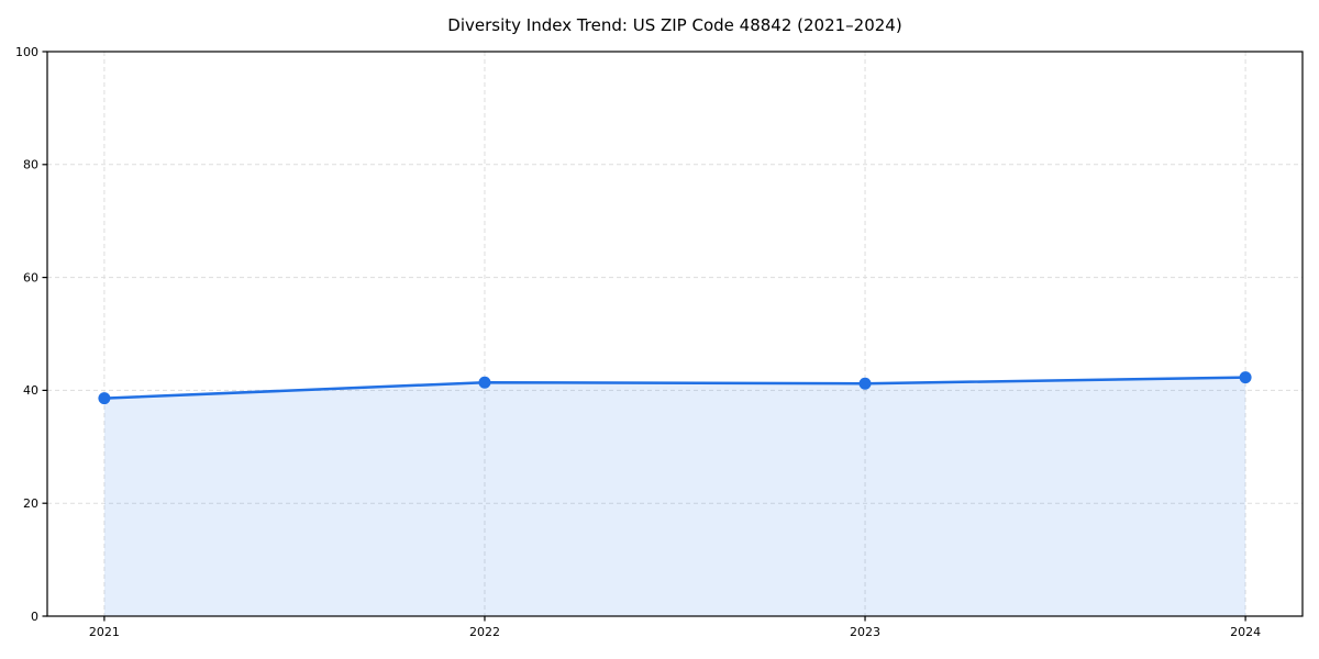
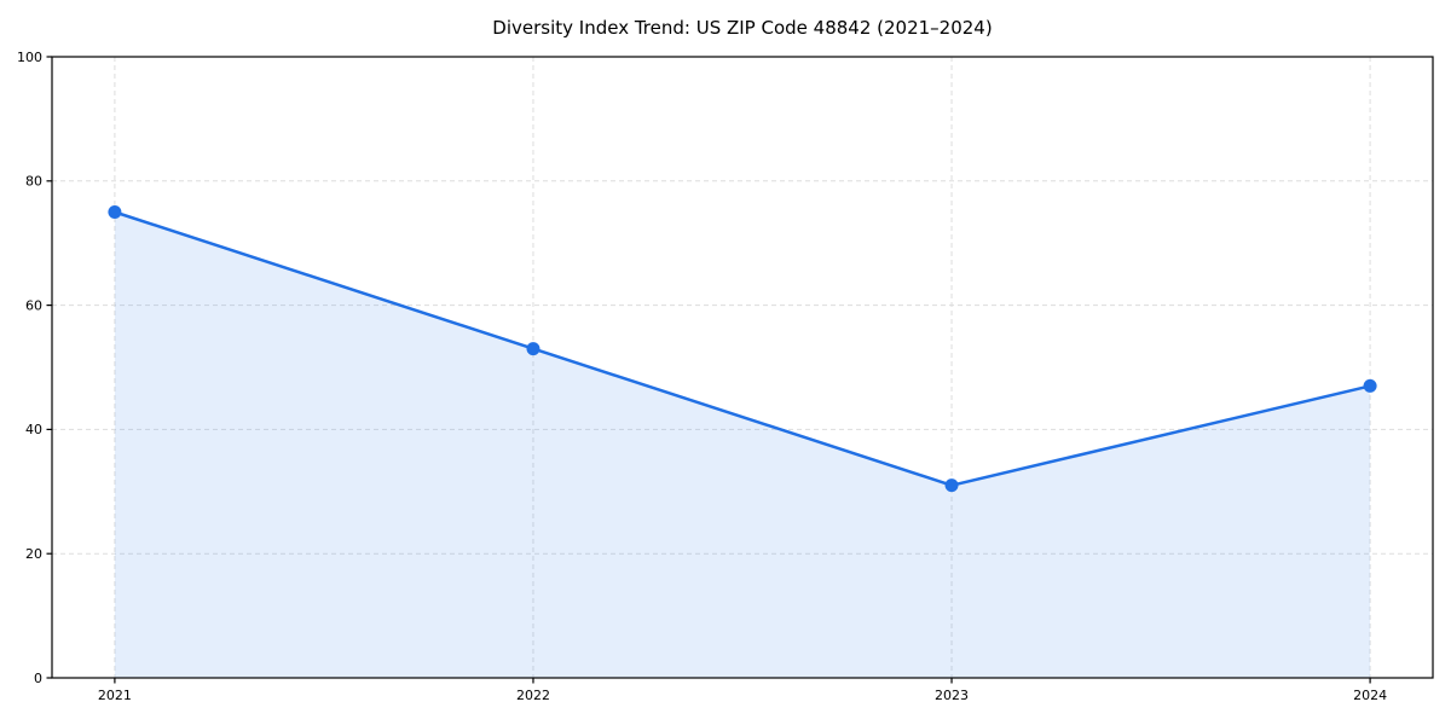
2021: 39 -> 75
2022: 41 -> 53
2023: 41 -> 31
2024: 42 -> 47
